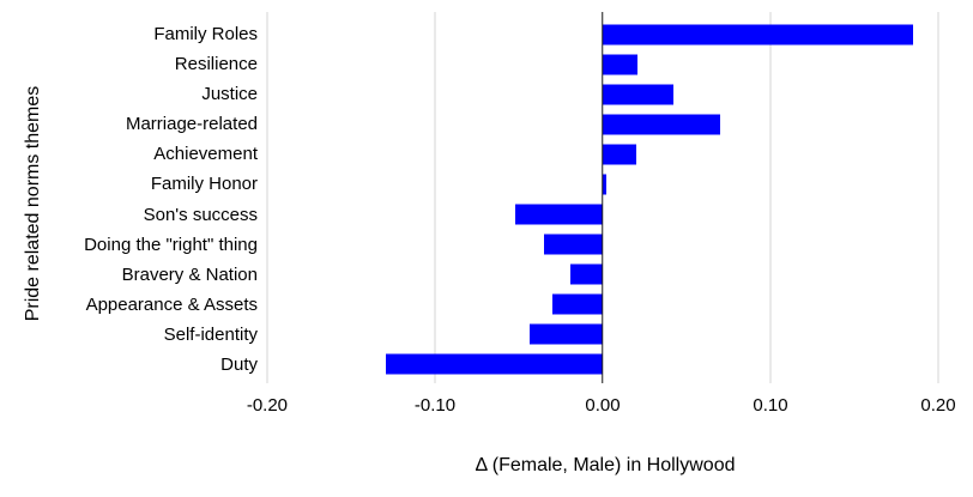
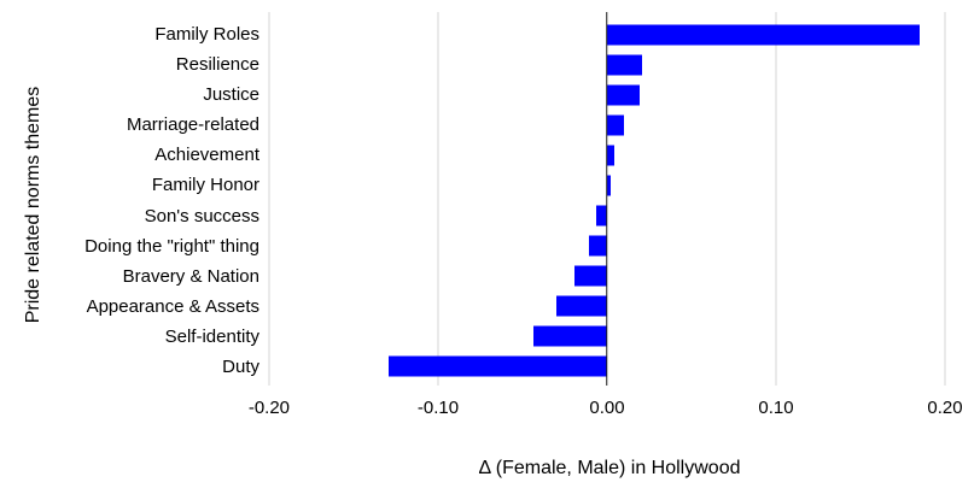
Justice: 0.042 -> 0.019
Marriage-related: 0.070 -> 0.010
Achievement: 0.020 -> 0.004
Son's success: -0.052 -> -0.006
Doing the "right" thing: -0.035 -> -0.011
